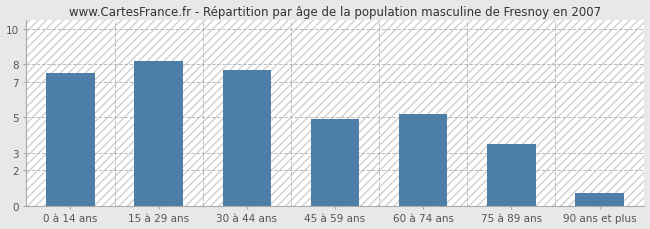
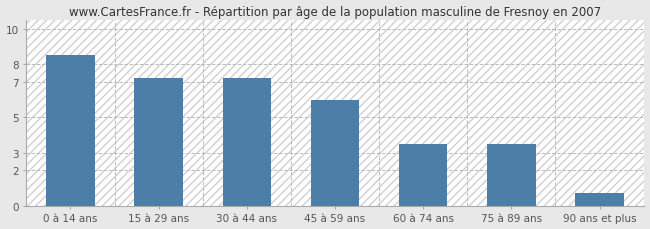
0 à 14 ans: 7.5 -> 8.5
15 à 29 ans: 8.2 -> 7.2
30 à 44 ans: 7.7 -> 7.2
45 à 59 ans: 4.9 -> 6.0
60 à 74 ans: 5.2 -> 3.5
